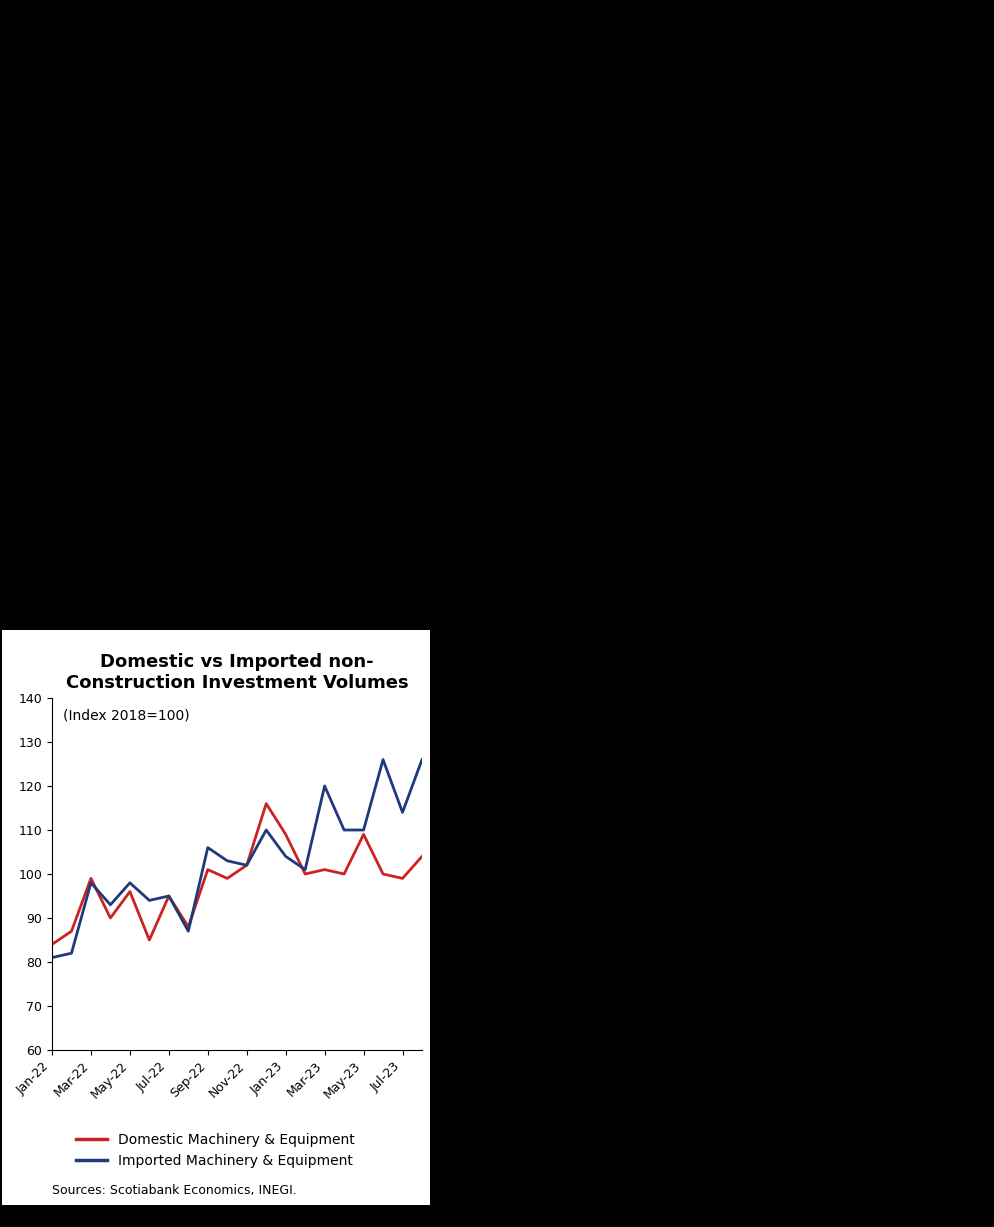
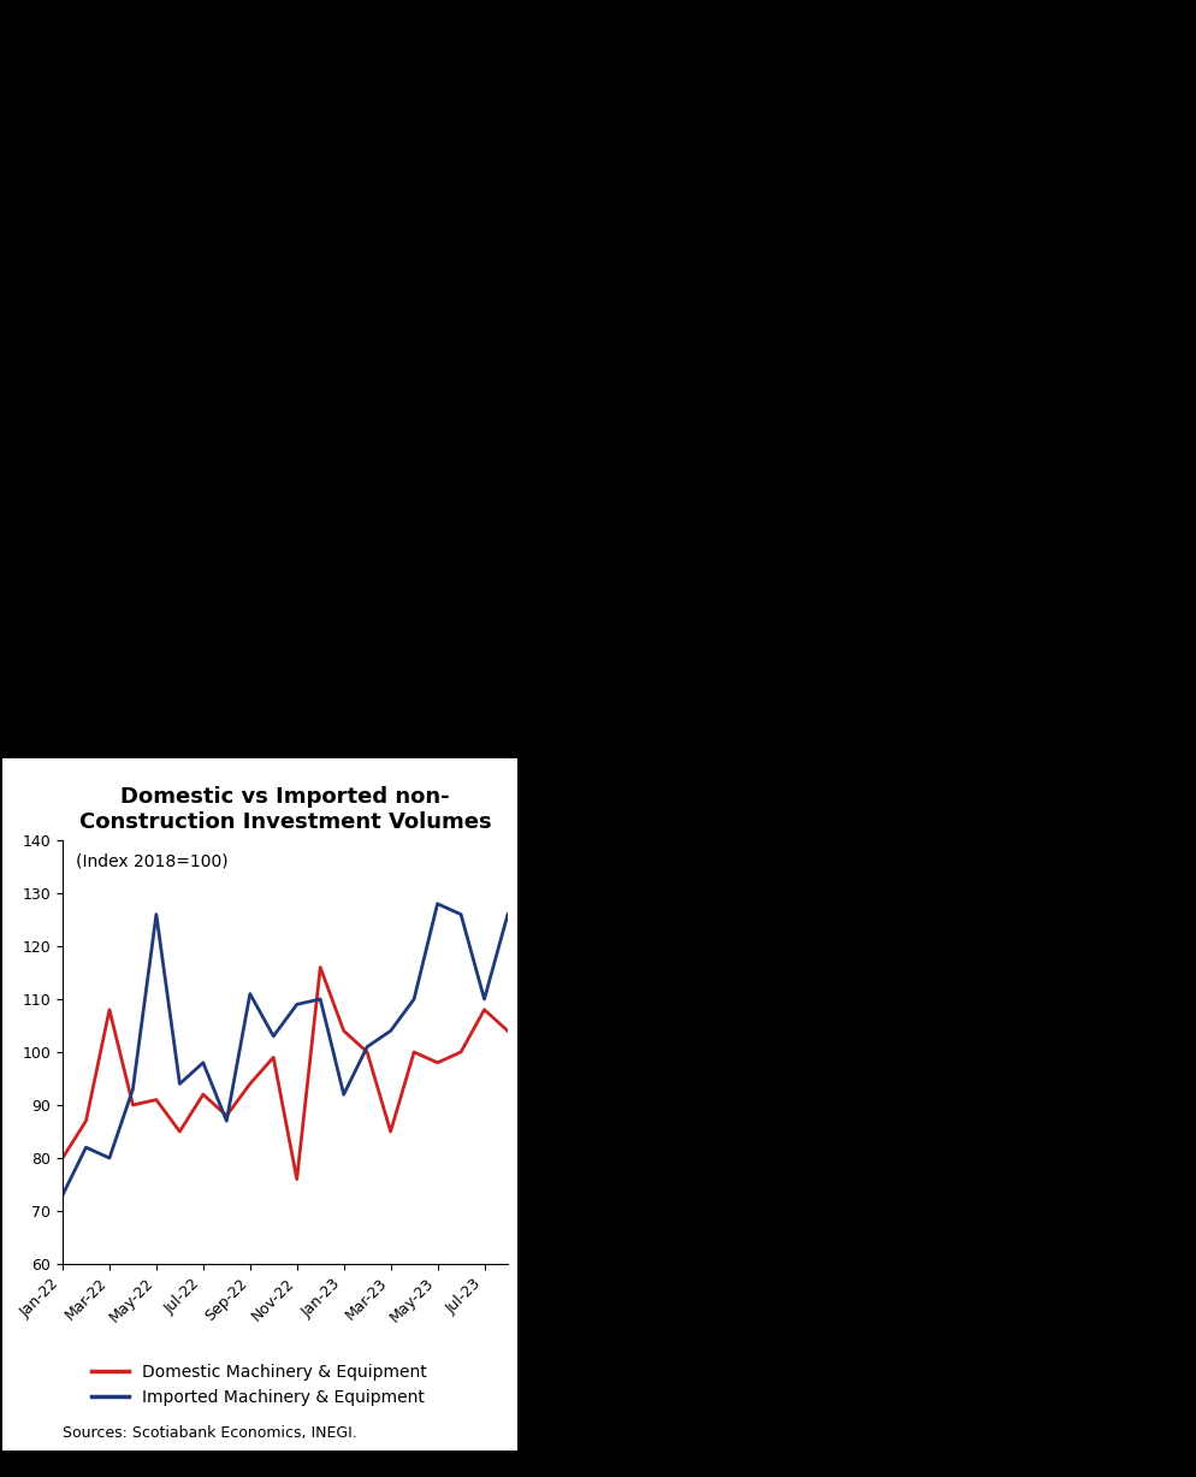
Domestic Machinery & Equipment/Jan-22: 84 -> 80
Imported Machinery & Equipment/Jan-22: 81 -> 73
Domestic Machinery & Equipment/Mar-22: 99 -> 108
Imported Machinery & Equipment/Mar-22: 98 -> 80
Domestic Machinery & Equipment/May-22: 96 -> 91
Imported Machinery & Equipment/May-22: 98 -> 126
Domestic Machinery & Equipment/Jul-22: 95 -> 92
Imported Machinery & Equipment/Jul-22: 95 -> 98
Domestic Machinery & Equipment/Sep-22: 101 -> 94
Imported Machinery & Equipment/Sep-22: 106 -> 111
Domestic Machinery & Equipment/Nov-22: 102 -> 76
Imported Machinery & Equipment/Nov-22: 102 -> 109
Domestic Machinery & Equipment/Jan-23: 109 -> 104
Imported Machinery & Equipment/Jan-23: 104 -> 92
Domestic Machinery & Equipment/Mar-23: 101 -> 85
Imported Machinery & Equipment/Mar-23: 120 -> 104
Domestic Machinery & Equipment/May-23: 109 -> 98
Imported Machinery & Equipment/May-23: 110 -> 128
Domestic Machinery & Equipment/Jul-23: 99 -> 108
Imported Machinery & Equipment/Jul-23: 114 -> 110
